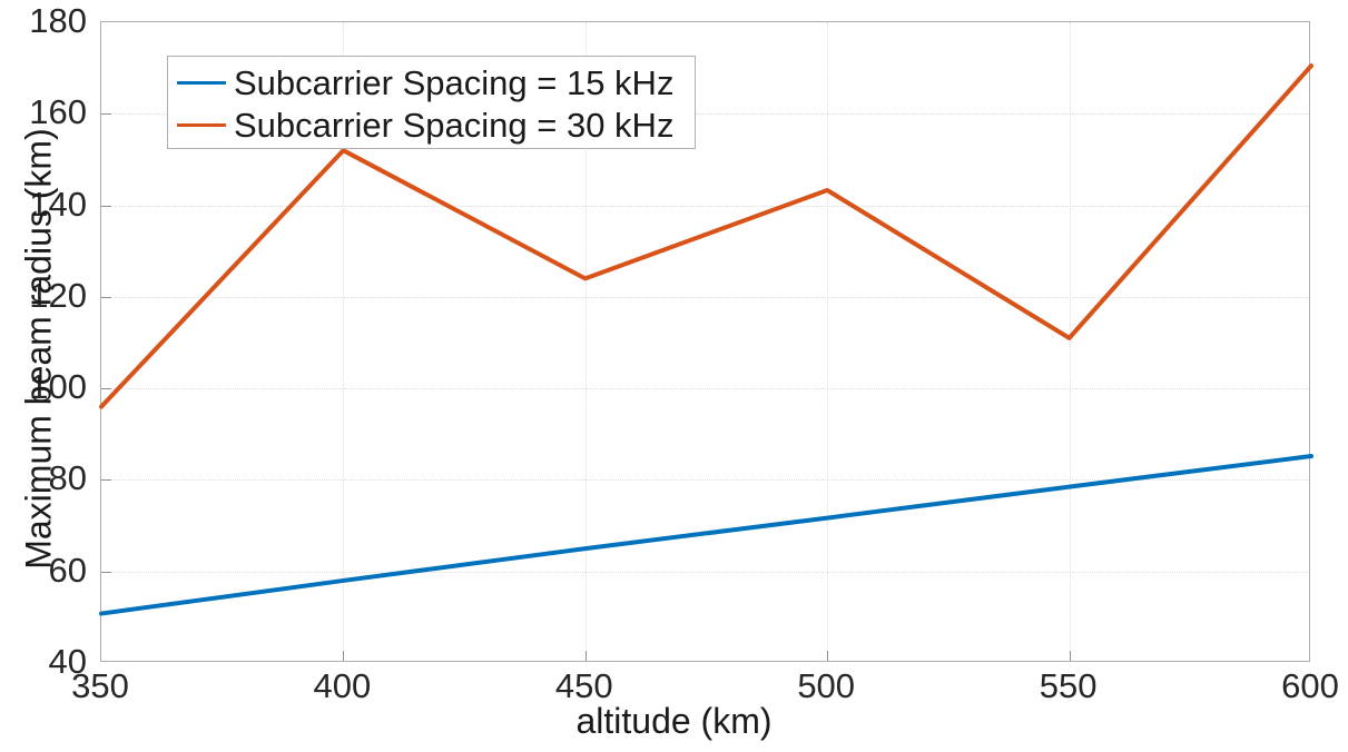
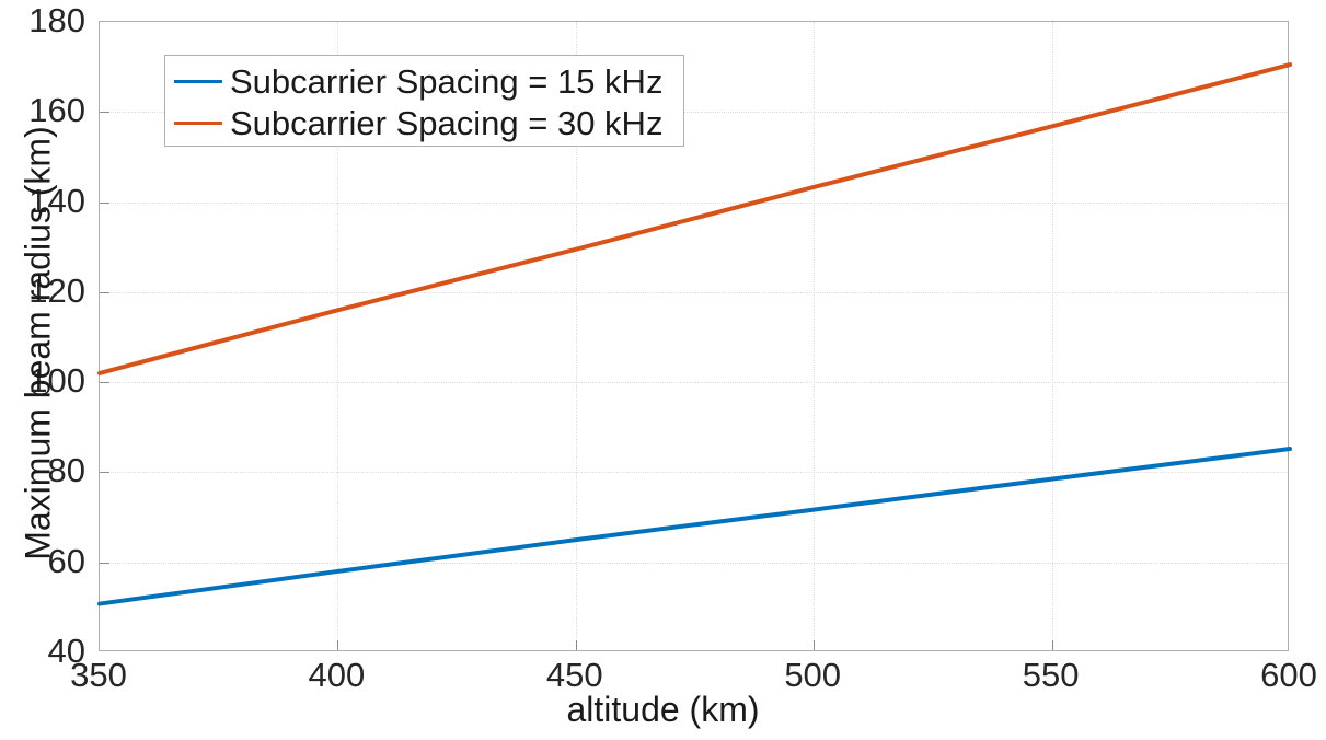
Subcarrier Spacing = 30 kHz/350: 96 -> 102
Subcarrier Spacing = 30 kHz/400: 152 -> 116
Subcarrier Spacing = 30 kHz/450: 124 -> 130
Subcarrier Spacing = 30 kHz/550: 111 -> 157
